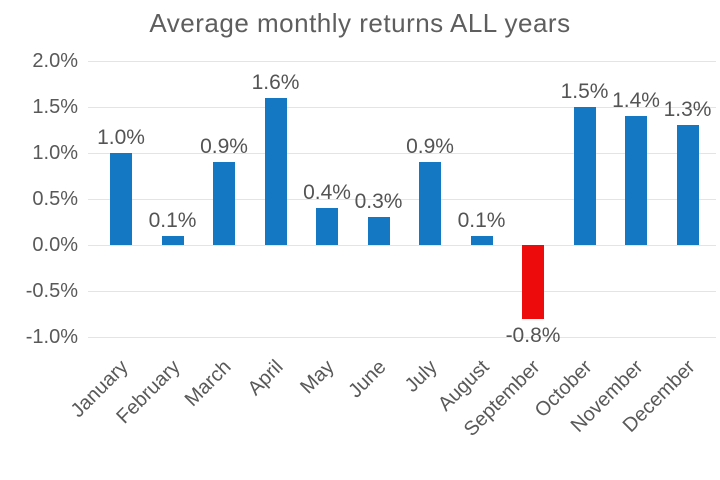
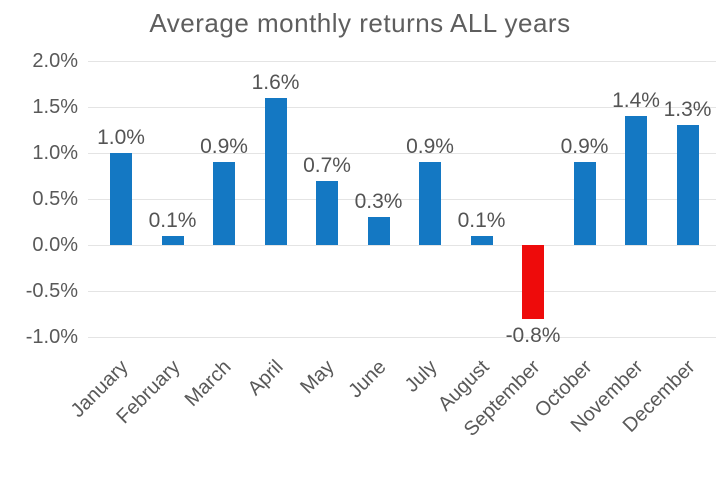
May: 0.4% -> 0.7%
October: 1.5% -> 0.9%
